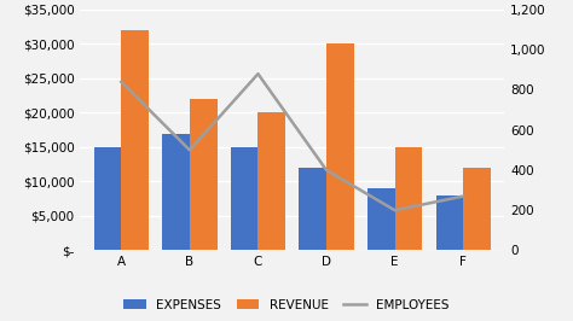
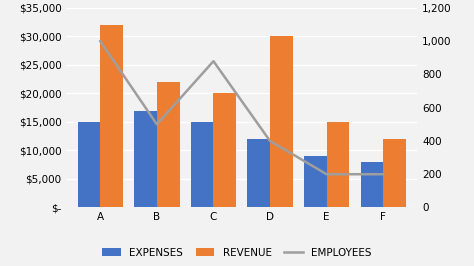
EMPLOYEES/A: 840 -> 1,000
EMPLOYEES/F: 270 -> 200
